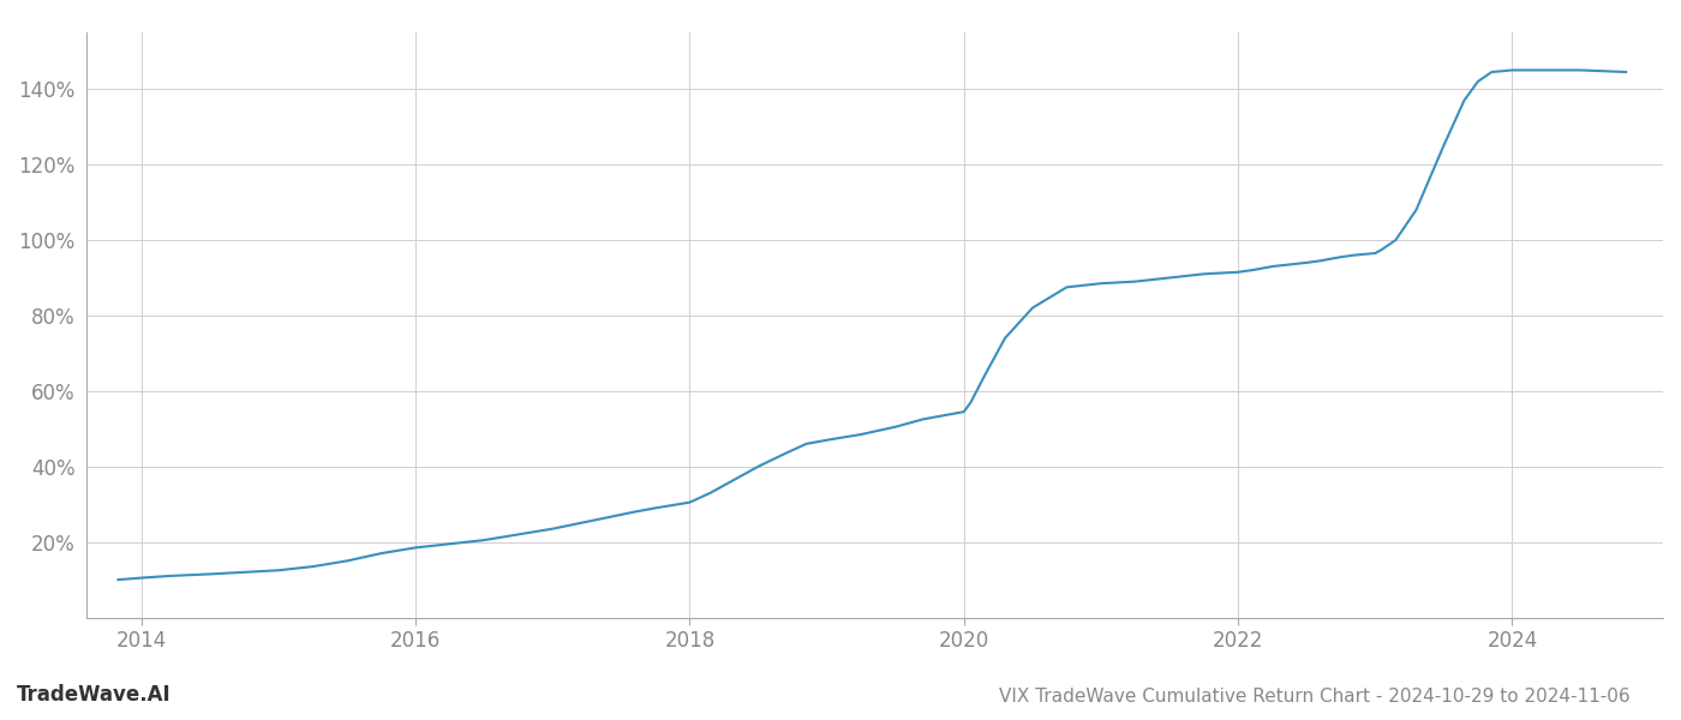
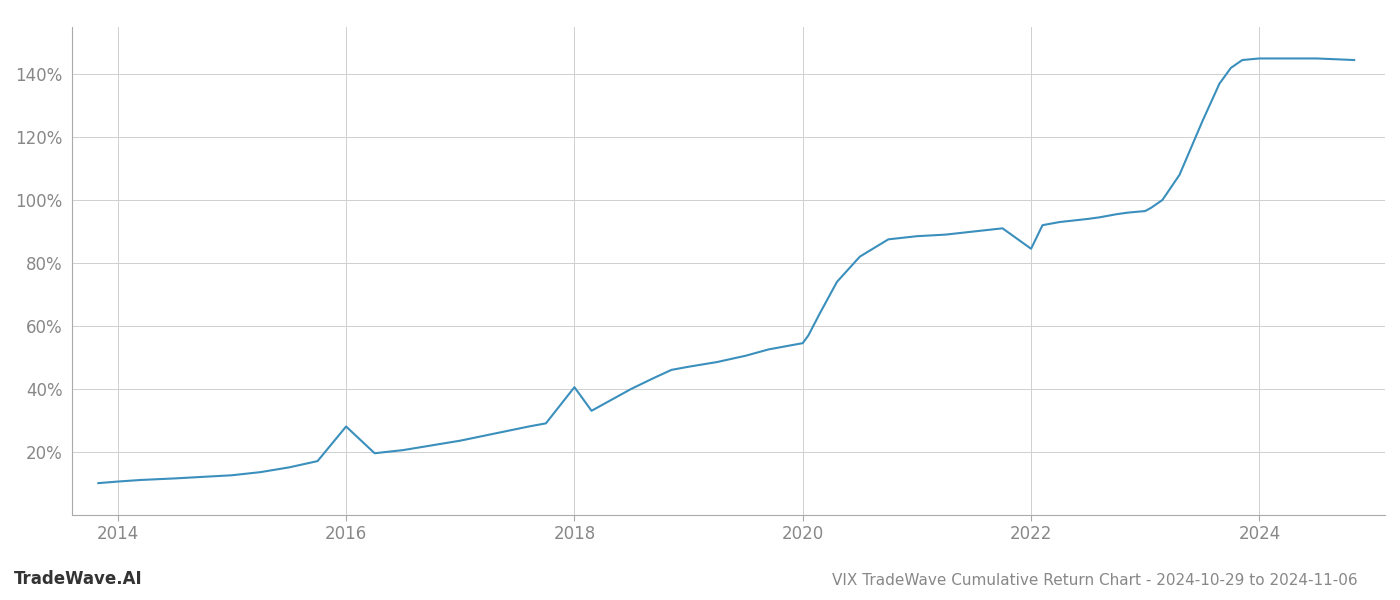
2016: 18.5% -> 28.0%
2018: 30.5% -> 40.5%
2022: 91.5% -> 84.5%
